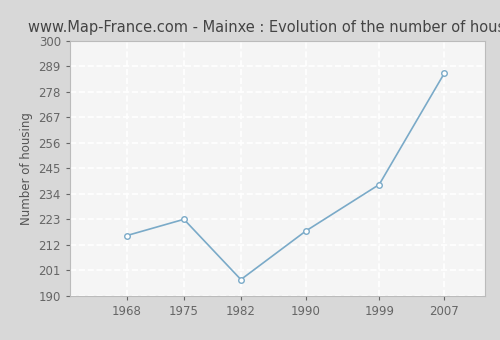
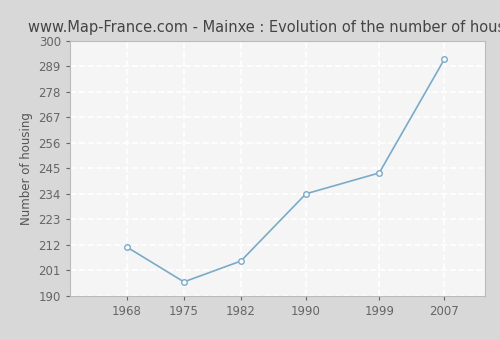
1968: 216 -> 211
1975: 223 -> 196
1982: 197 -> 205
1990: 218 -> 234
1999: 238 -> 243
2007: 286 -> 292
